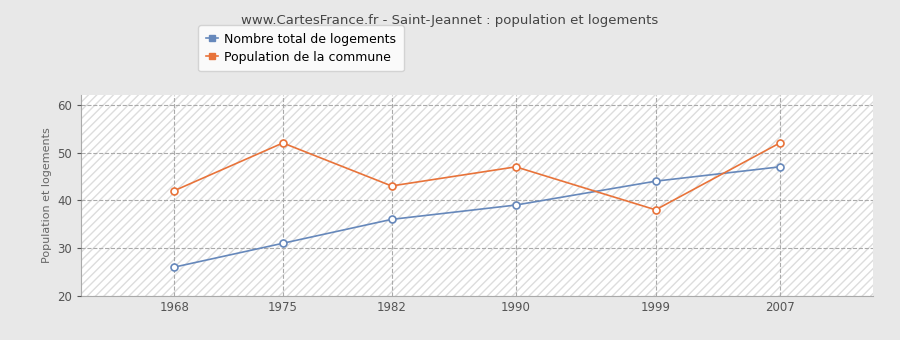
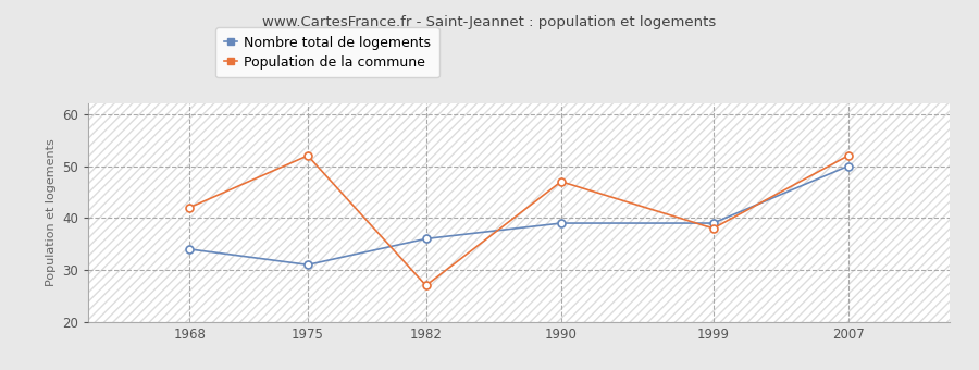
Nombre total de logements/1968: 26 -> 34
Population de la commune/1982: 43 -> 27
Nombre total de logements/1999: 44 -> 39
Nombre total de logements/2007: 47 -> 50
